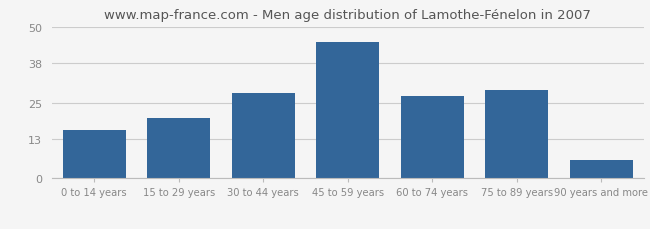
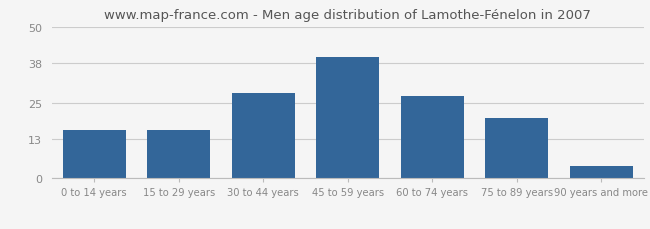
15 to 29 years: 20 -> 16
45 to 59 years: 45 -> 40
75 to 89 years: 29 -> 20
90 years and more: 6 -> 4
